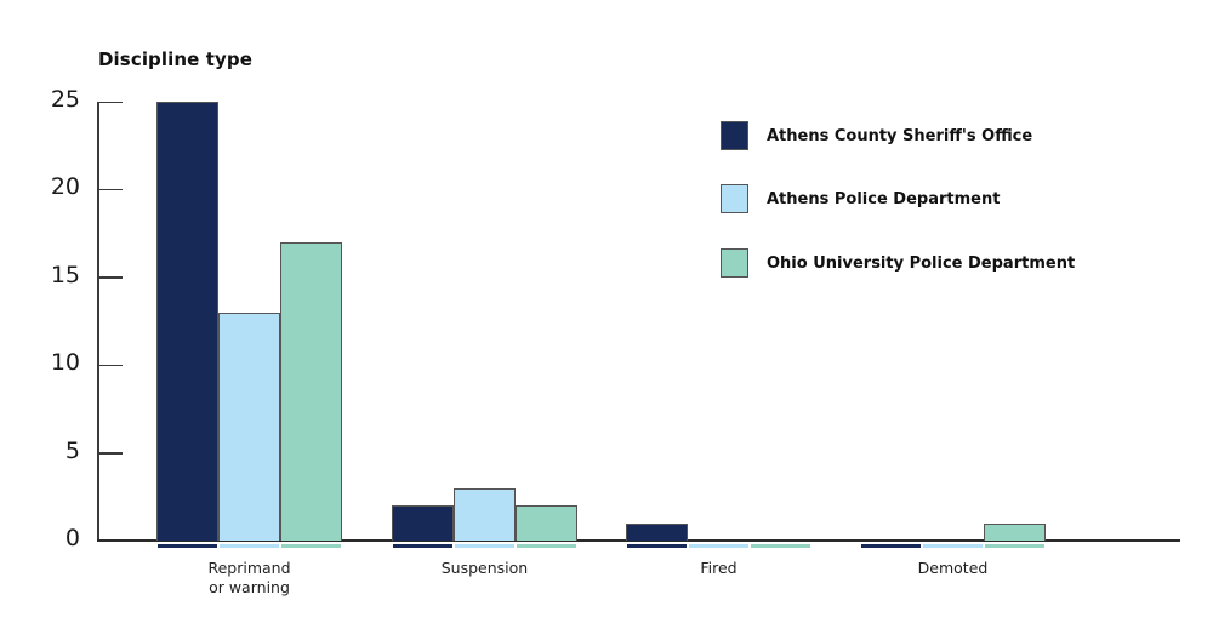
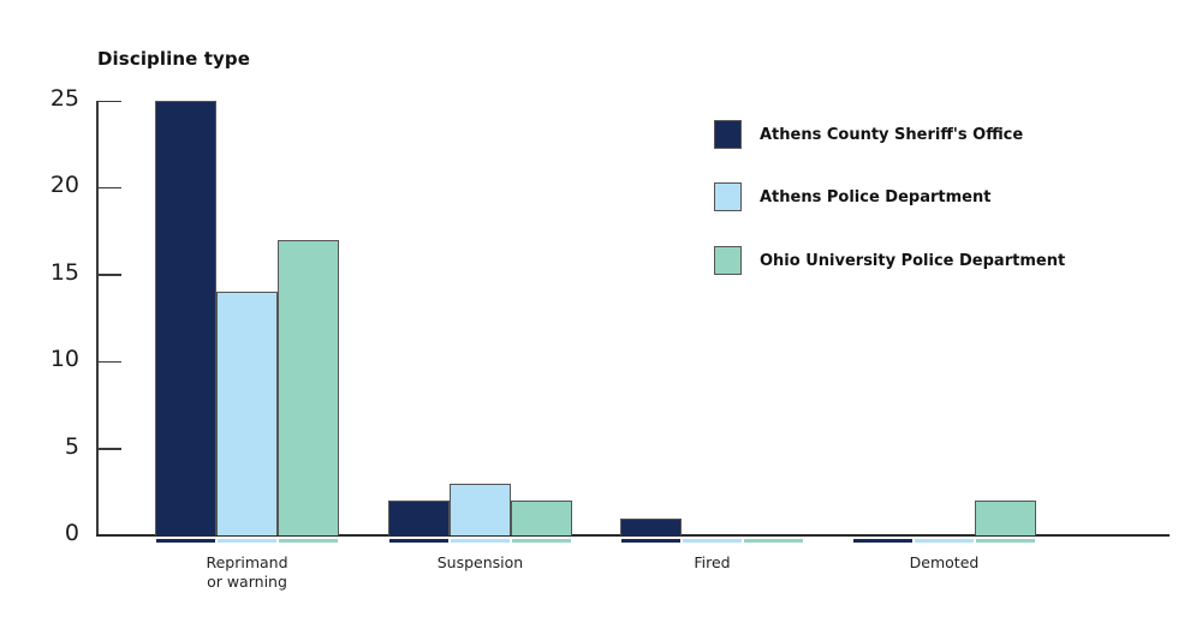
Athens Police Department/Reprimand or warning: 13 -> 14
Ohio University Police Department/Demoted: 1 -> 2
